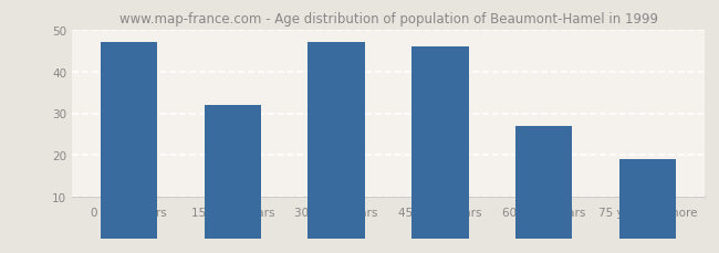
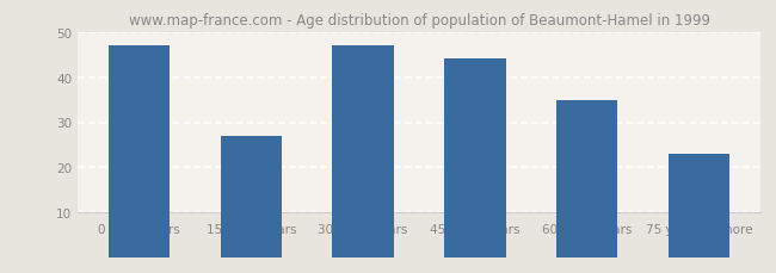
15 to 29 years: 32 -> 27
45 to 59 years: 46 -> 44
60 to 74 years: 27 -> 35
75 years or more: 19 -> 23
